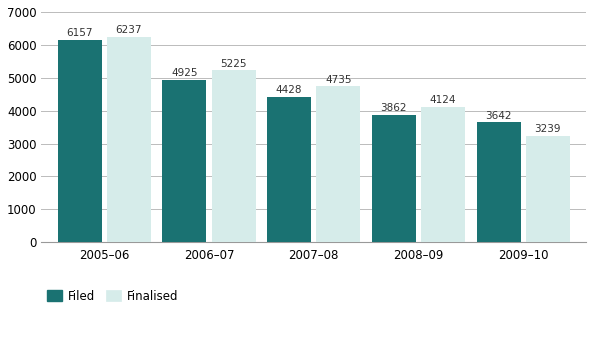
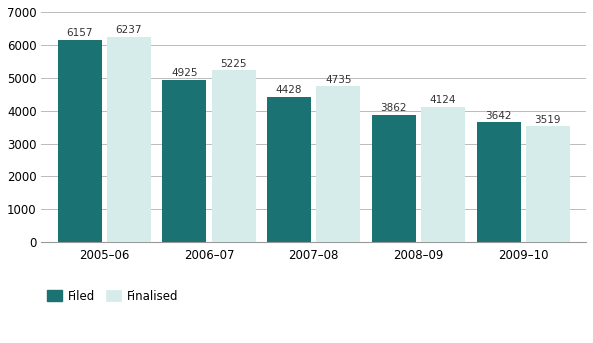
Finalised/2009–10: 3239 -> 3519
